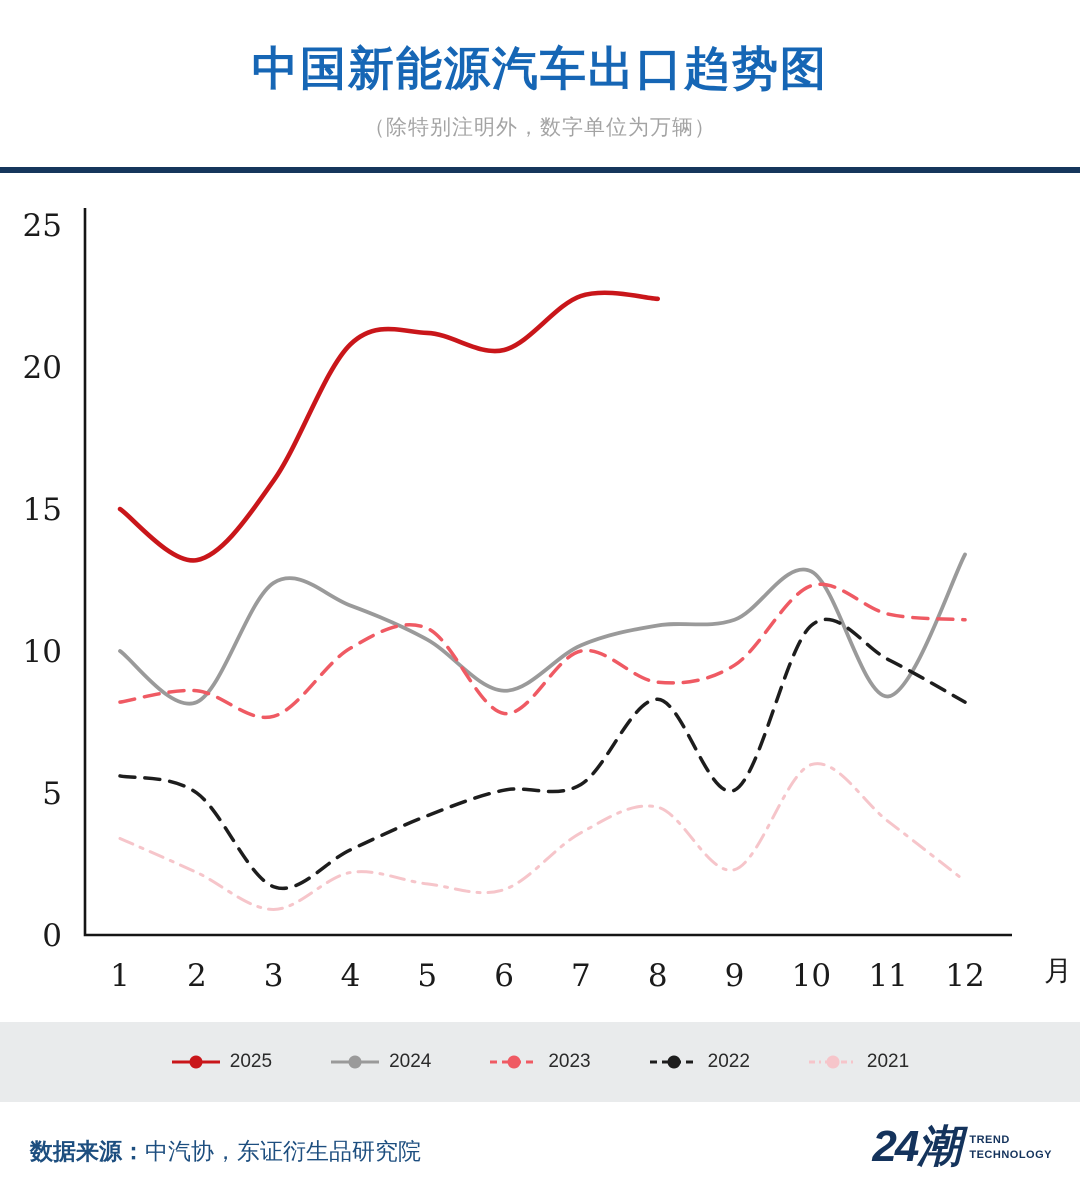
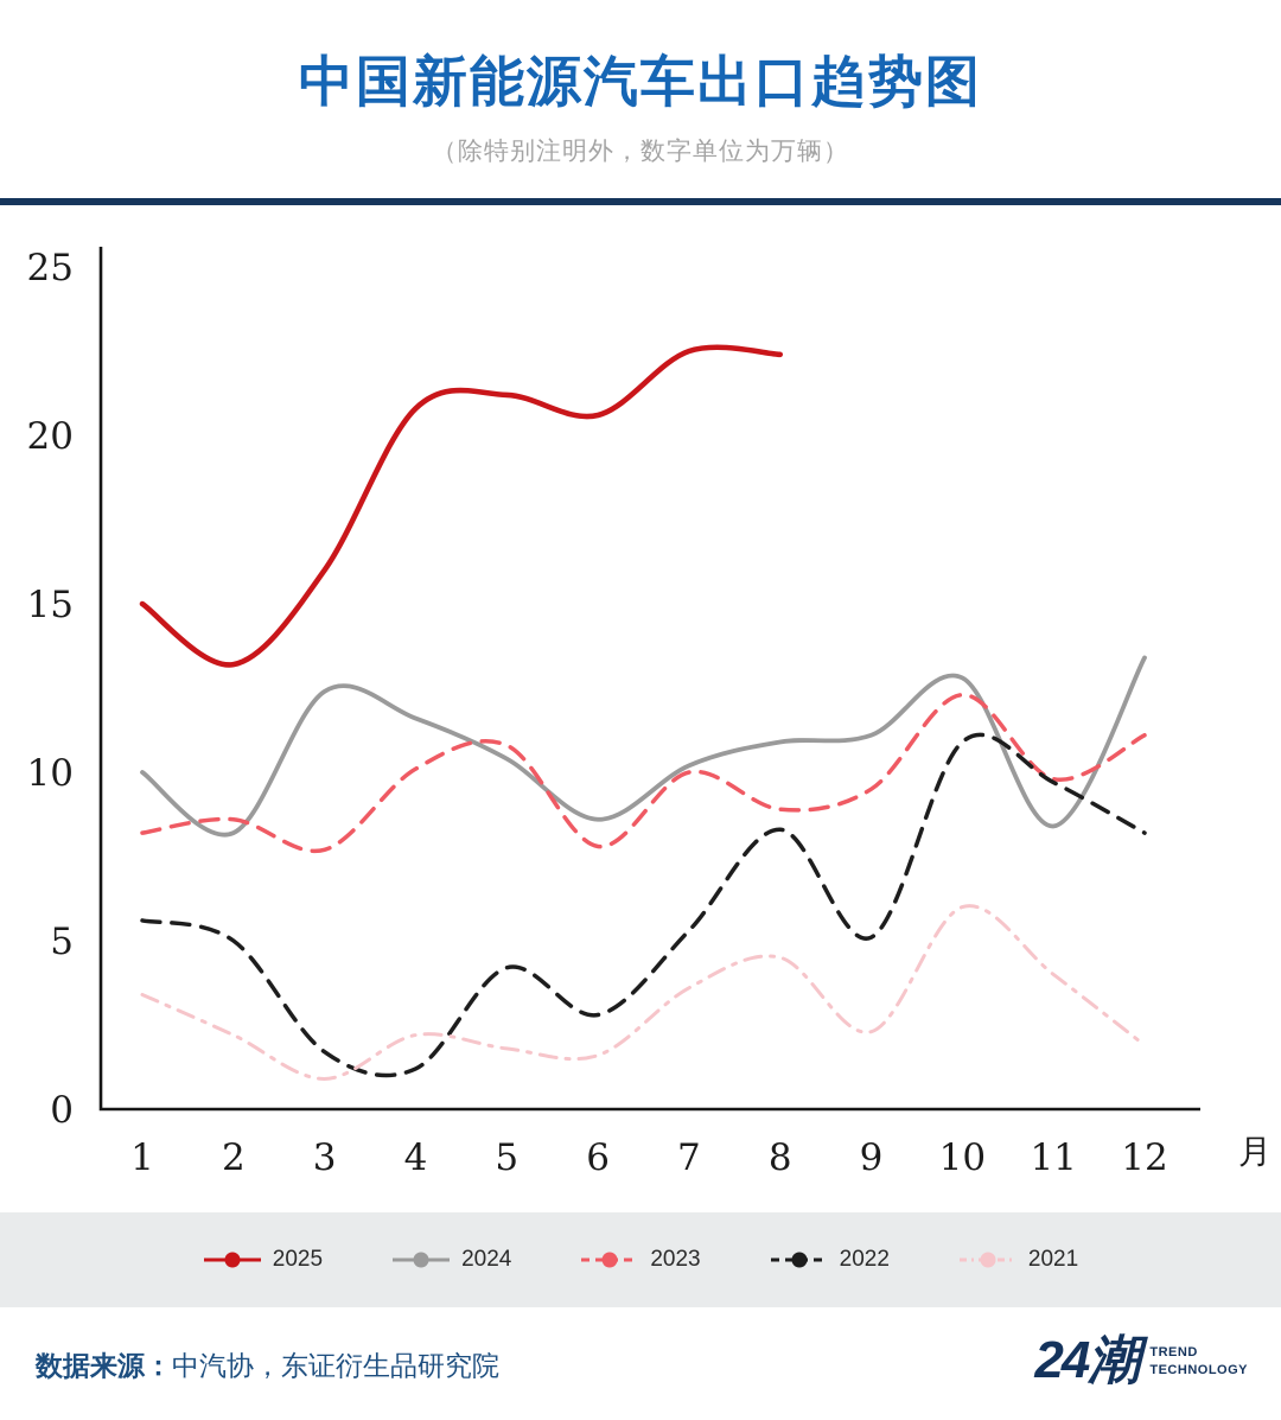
2022/4: 3.0 -> 1.2
2022/6: 5.1 -> 2.8
2023/11: 11.3 -> 9.8
